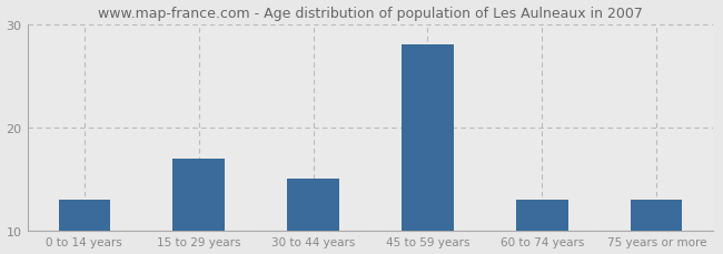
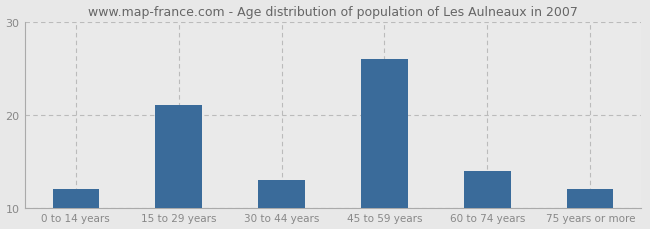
0 to 14 years: 13 -> 12
15 to 29 years: 17 -> 21
30 to 44 years: 15 -> 13
45 to 59 years: 28 -> 26
60 to 74 years: 13 -> 14
75 years or more: 13 -> 12
